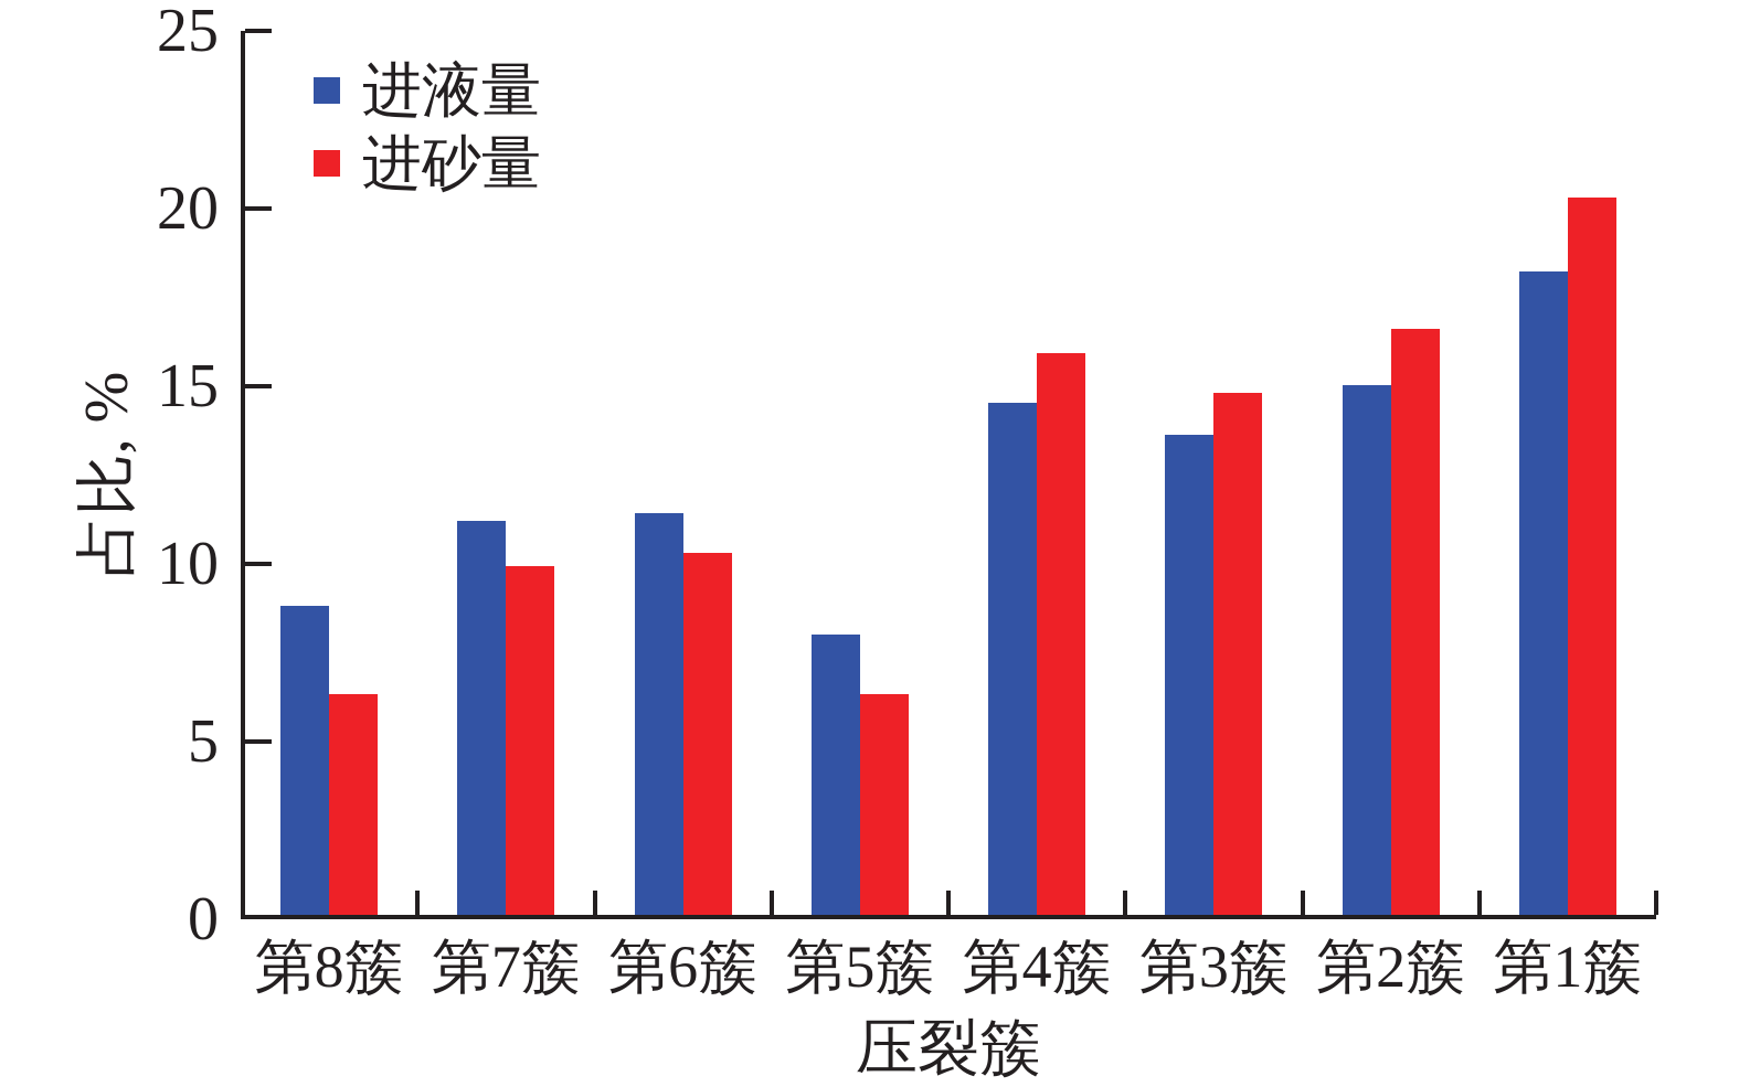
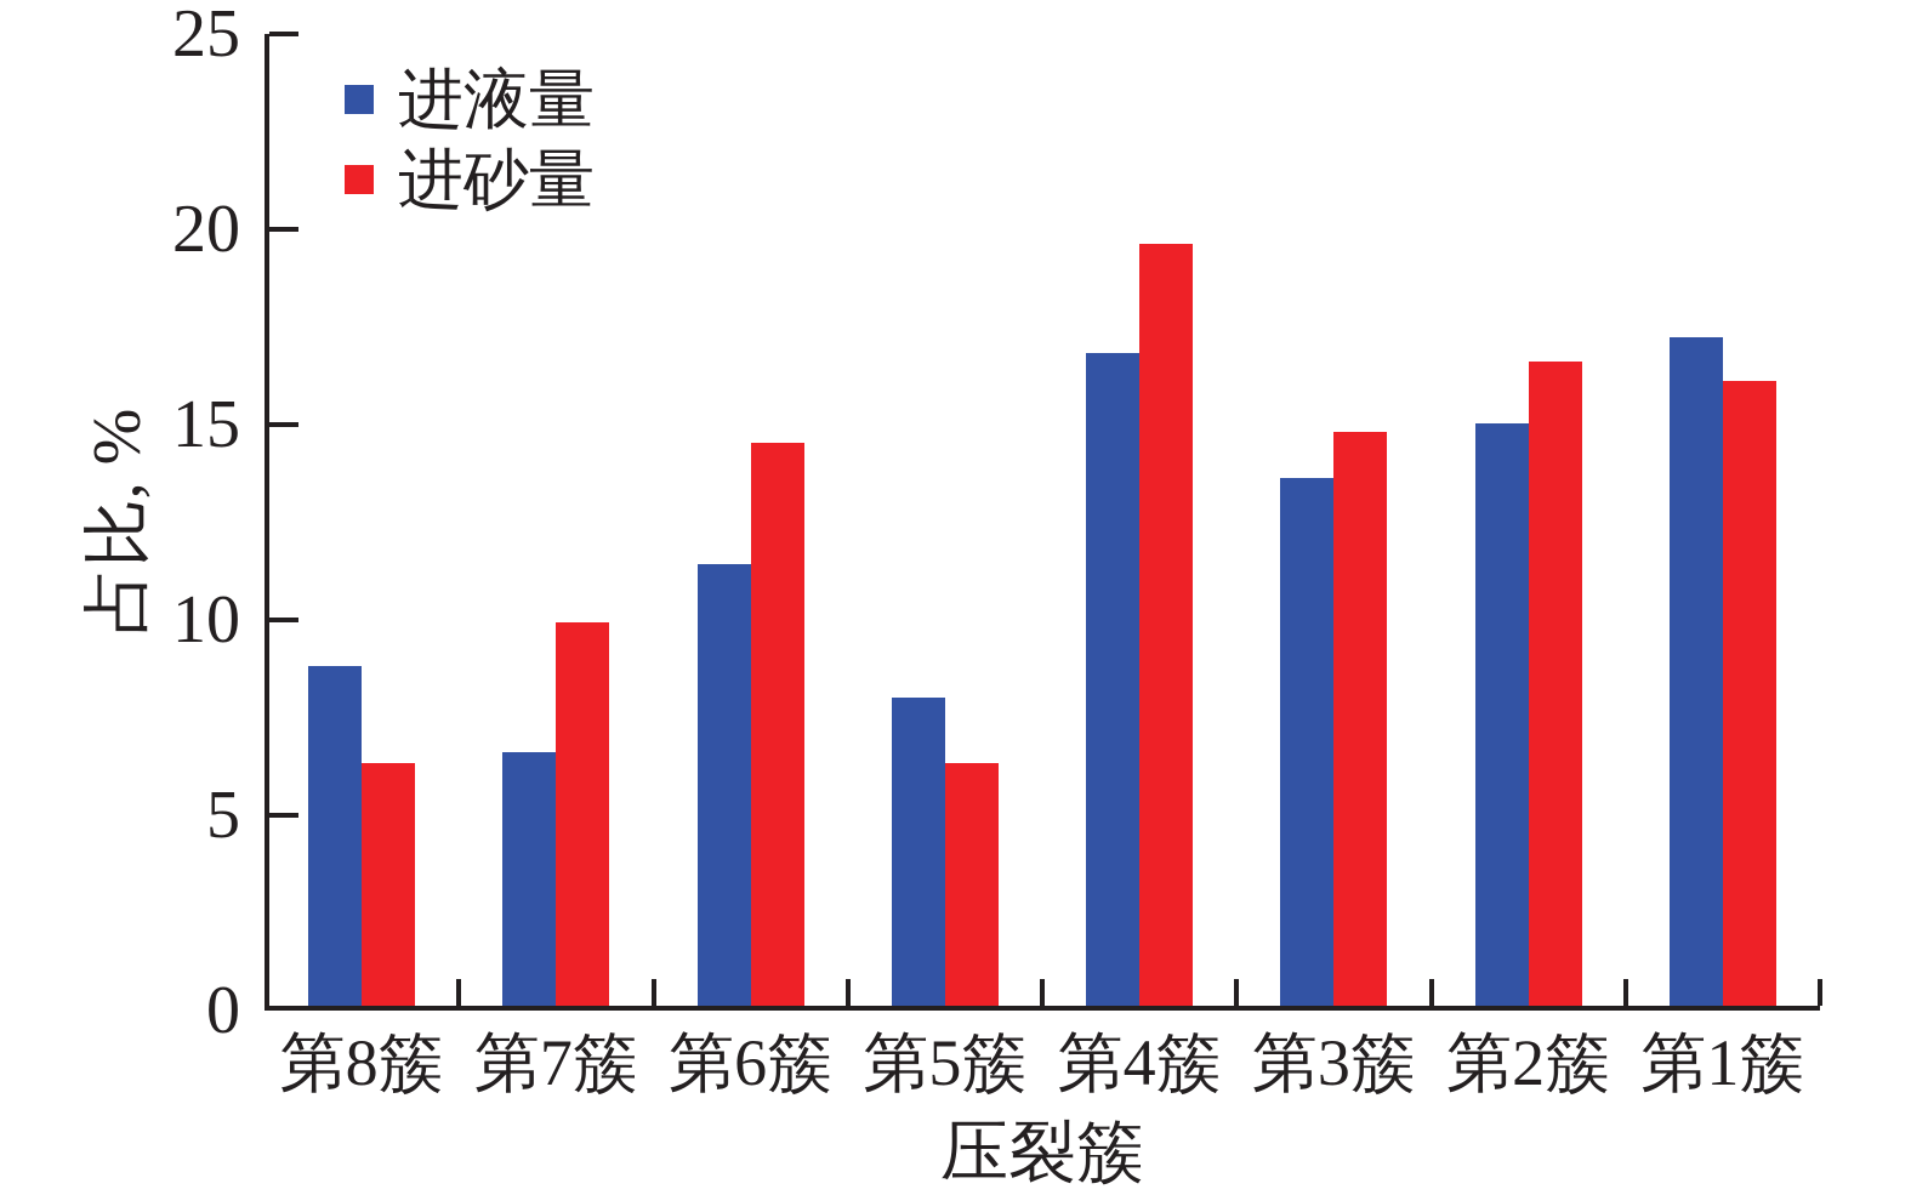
进液量/第7簇: 11.1 -> 6.5
进砂量/第6簇: 10.2 -> 14.4
进液量/第4簇: 14.4 -> 16.7
进砂量/第4簇: 15.8 -> 19.5
进液量/第1簇: 18.1 -> 17.1
进砂量/第1簇: 20.2 -> 16.0
